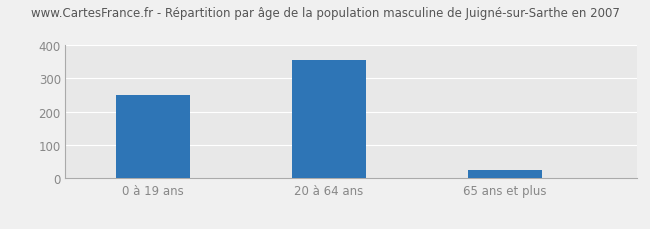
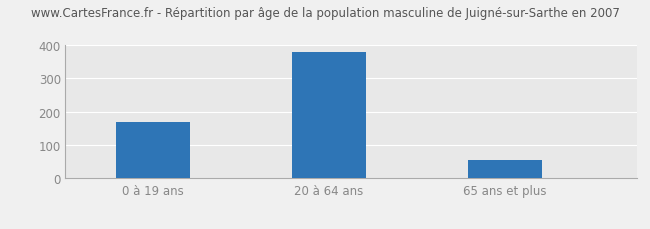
0 à 19 ans: 250 -> 168
20 à 64 ans: 355 -> 380
65 ans et plus: 25 -> 54
